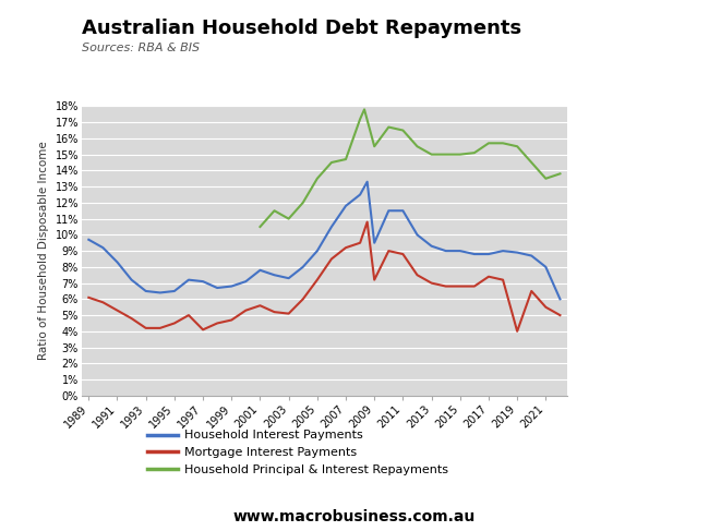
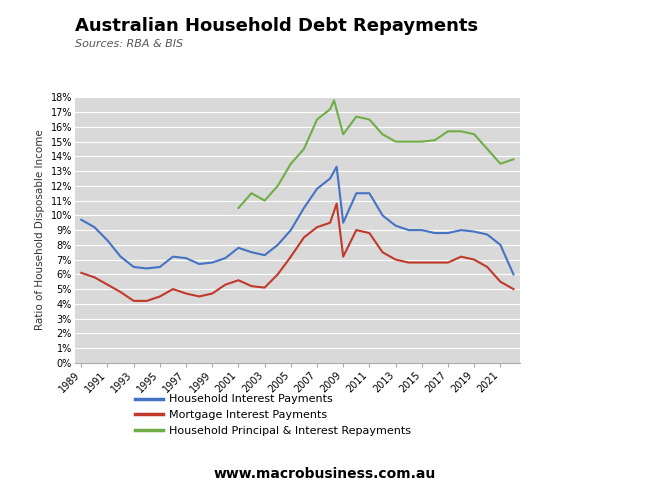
Mortgage Interest Payments/1997: 4.1% -> 4.7%
Household Principal & Interest Repayments/2007: 14.7% -> 16.5%
Mortgage Interest Payments/2017: 7.4% -> 6.8%
Mortgage Interest Payments/2019: 4.0% -> 7.0%
